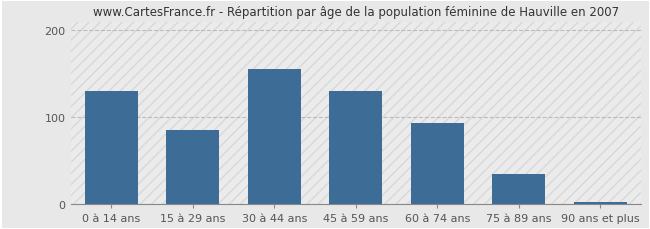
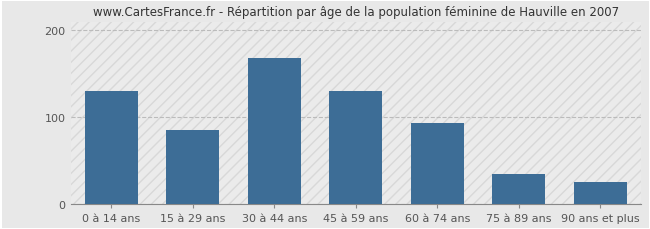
30 à 44 ans: 155 -> 168
90 ans et plus: 3 -> 26
